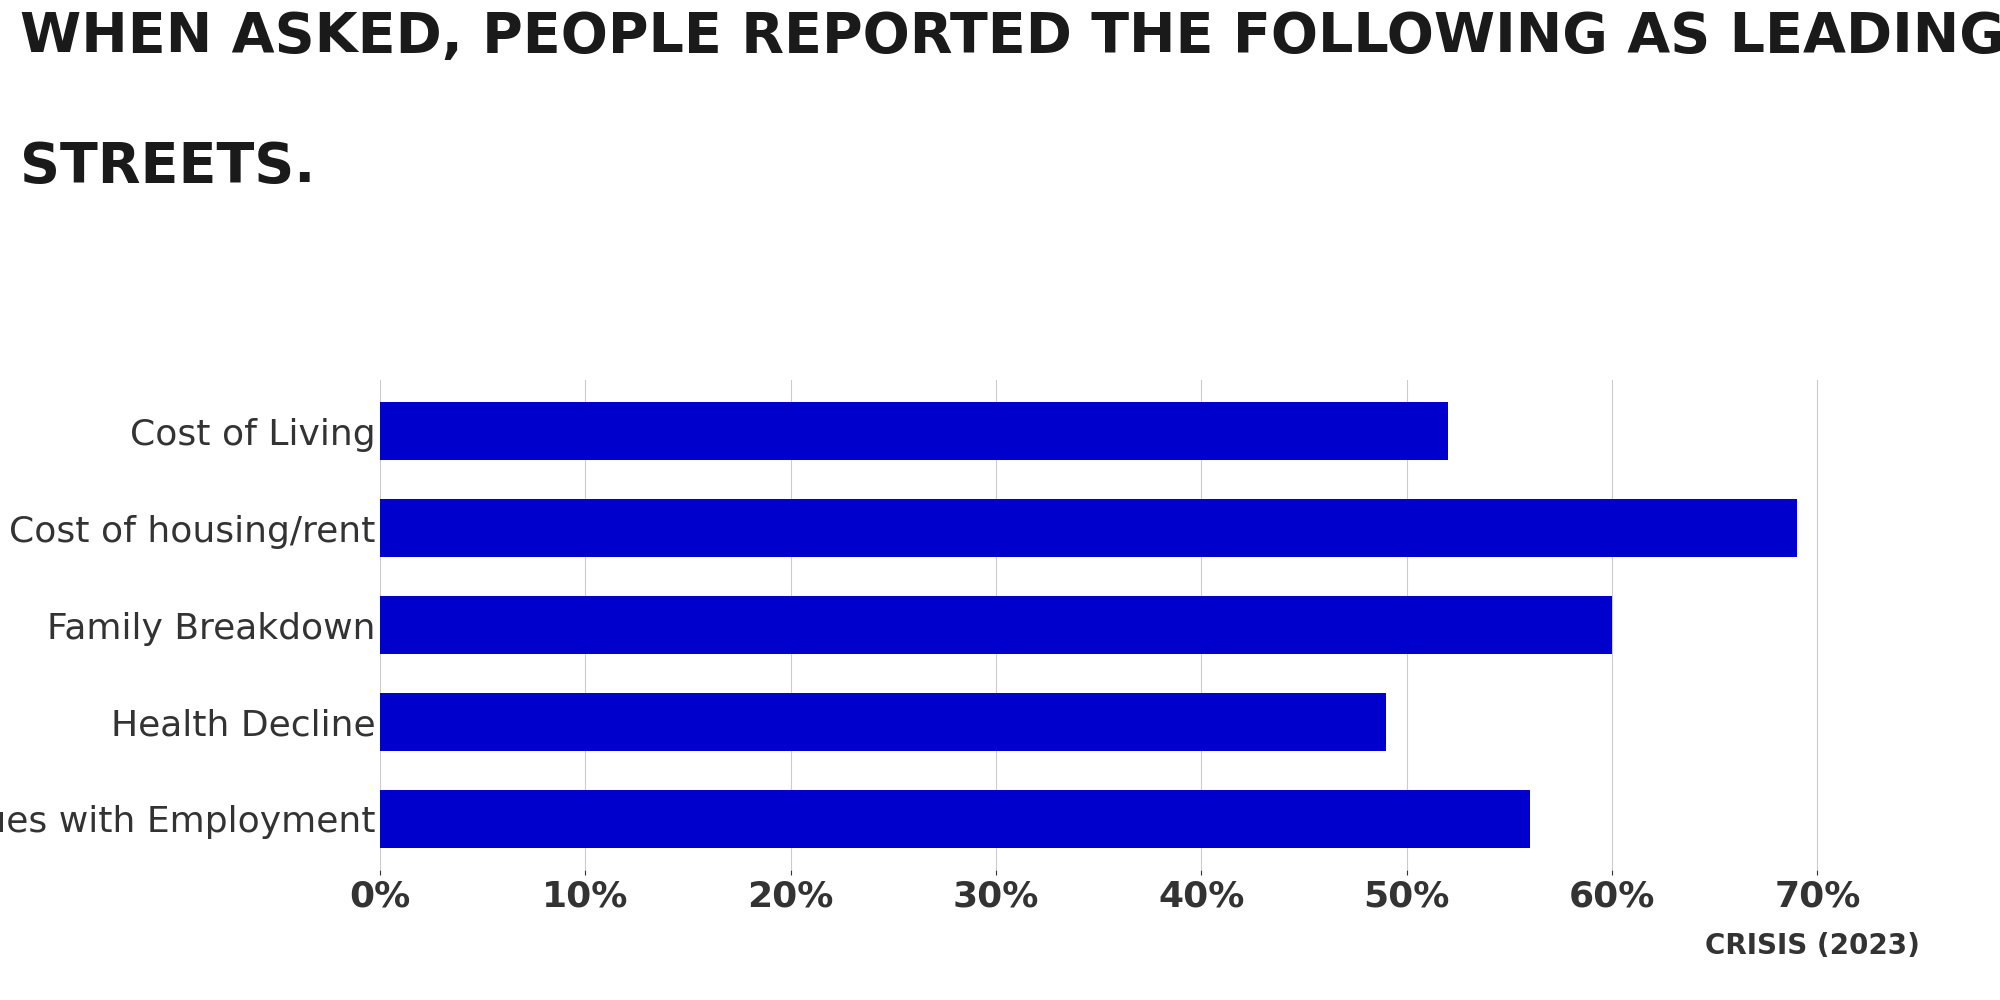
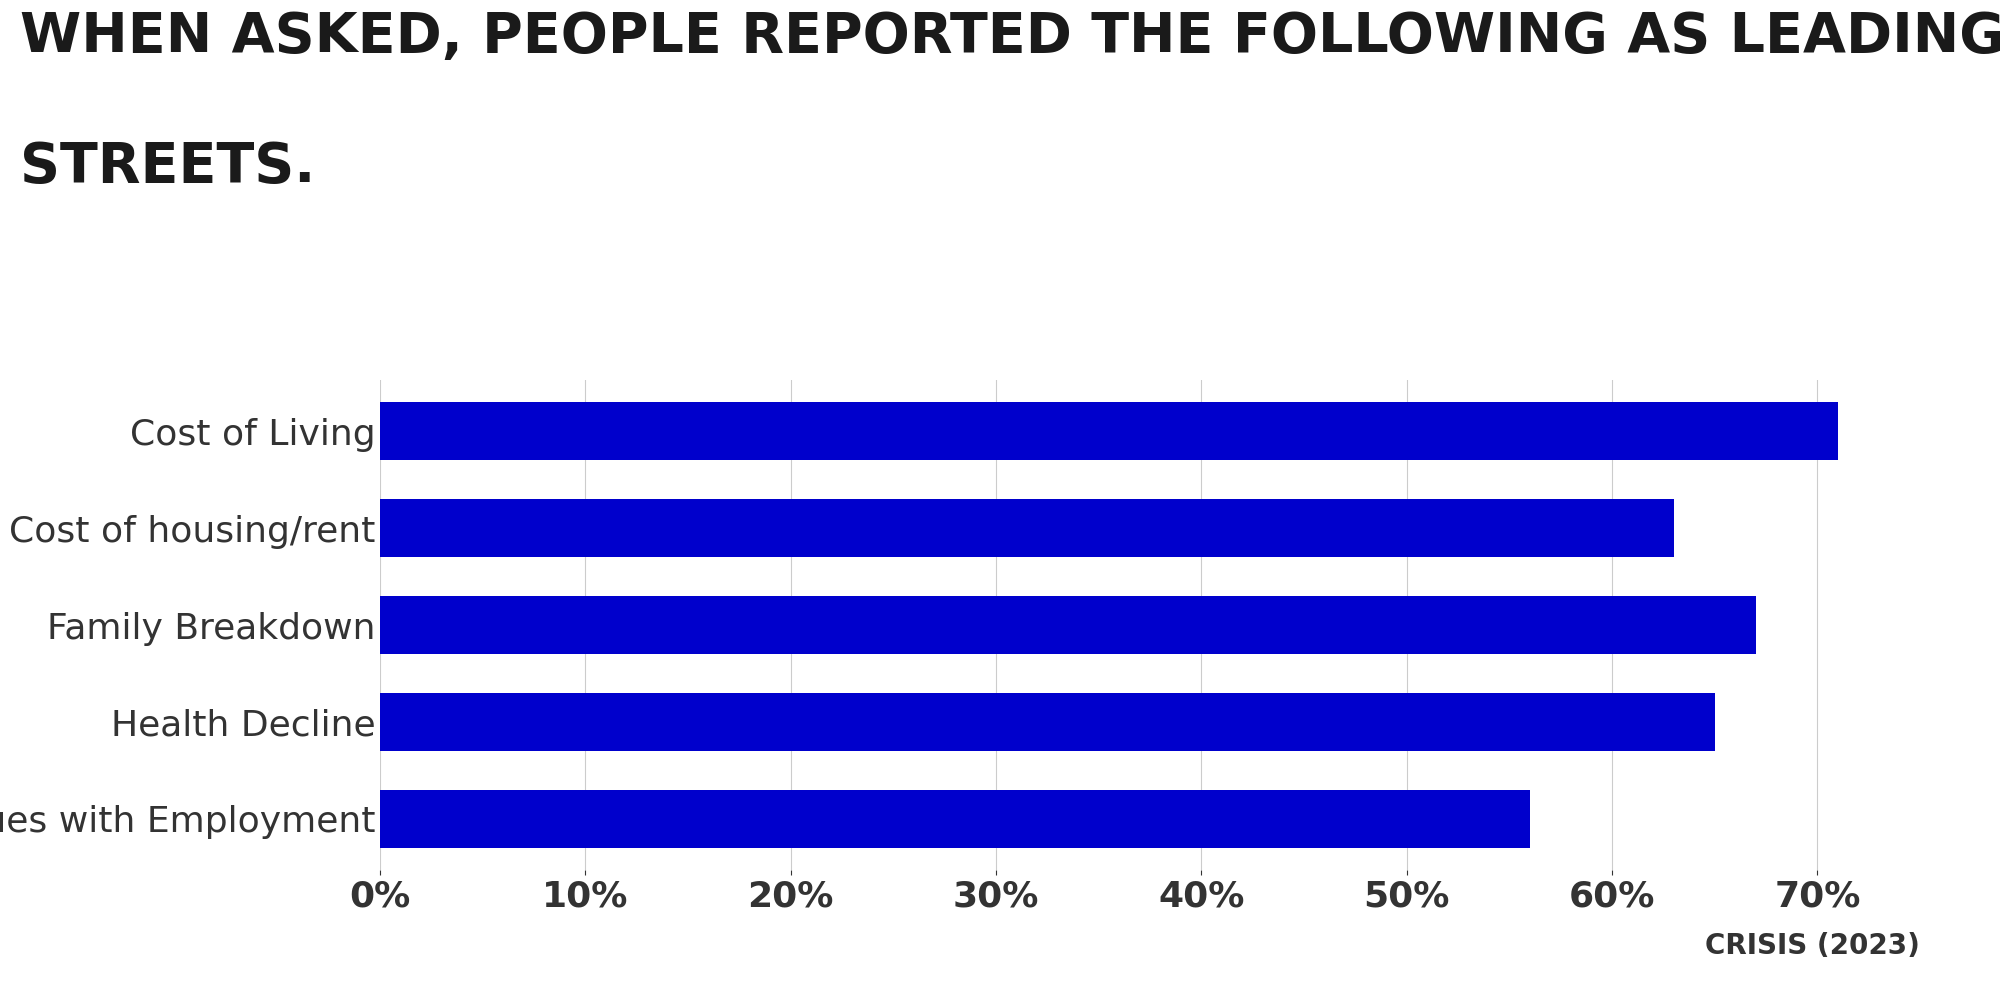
Cost of Living: 52% -> 71%
Cost of housing/rent: 69% -> 63%
Family Breakdown: 60% -> 67%
Health Decline: 49% -> 65%
